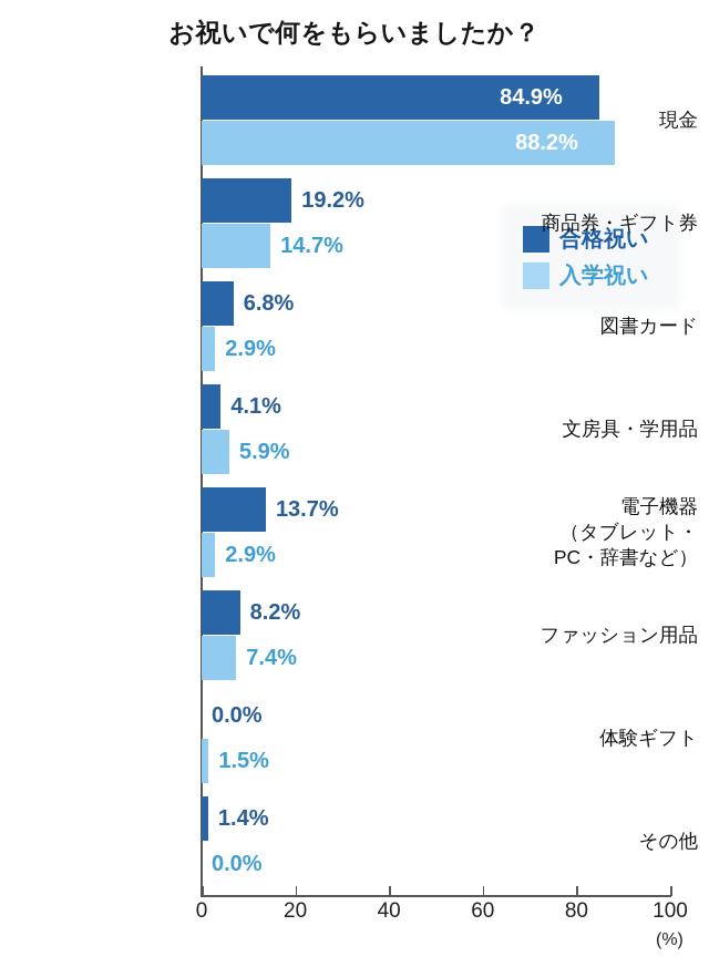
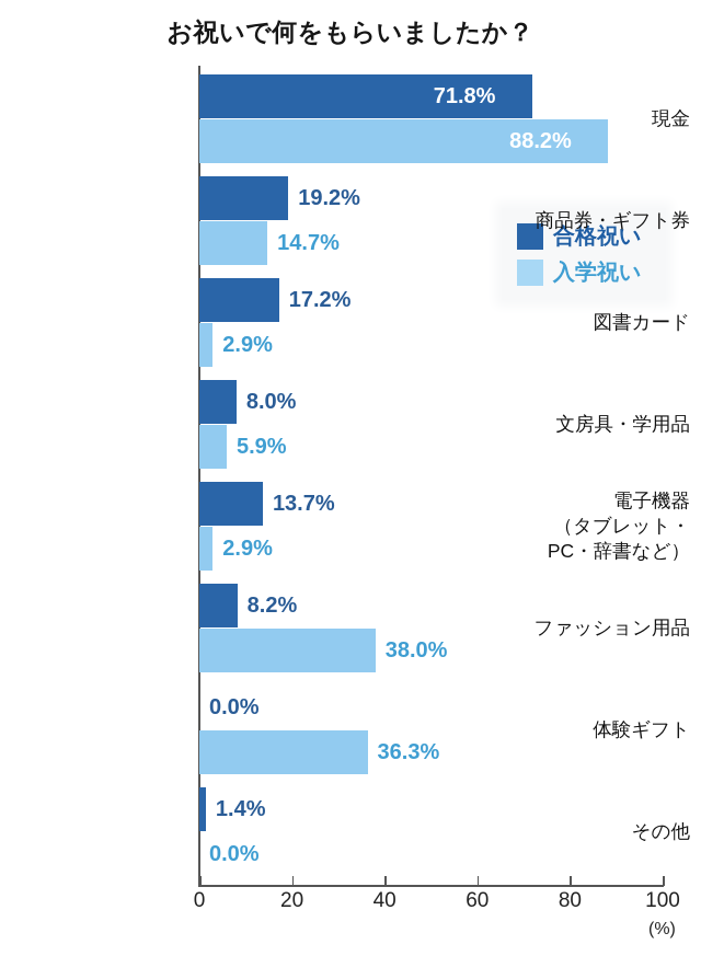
合格祝い/現金: 84.9% -> 71.8%
合格祝い/図書カード: 6.8% -> 17.2%
合格祝い/文房具・学用品: 4.1% -> 8.0%
入学祝い/ファッション用品: 7.4% -> 38.0%
入学祝い/体験ギフト: 1.5% -> 36.3%
